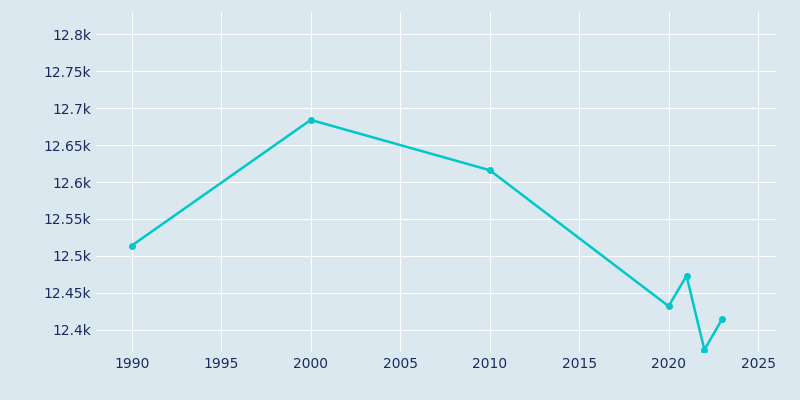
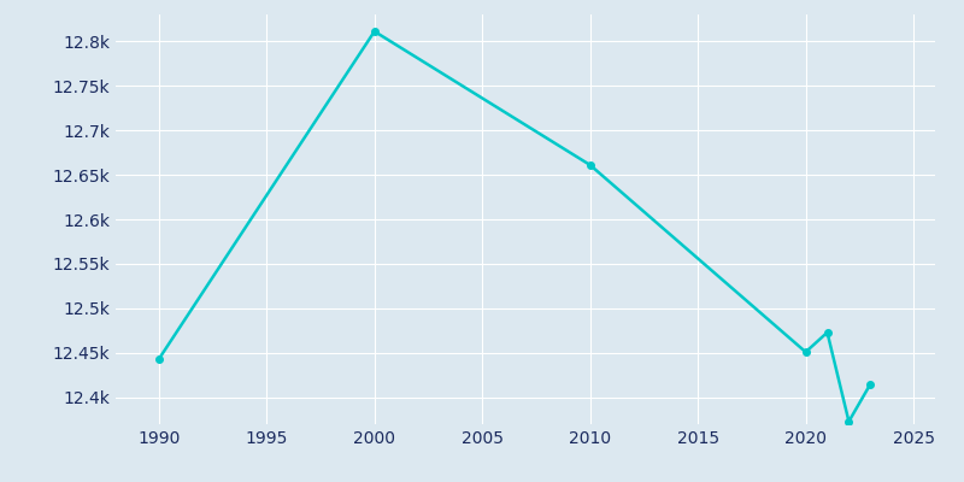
1990: 12.514k -> 12.443k
2000: 12.684k -> 12.811k
2010: 12.616k -> 12.661k
2020: 12.432k -> 12.451k
